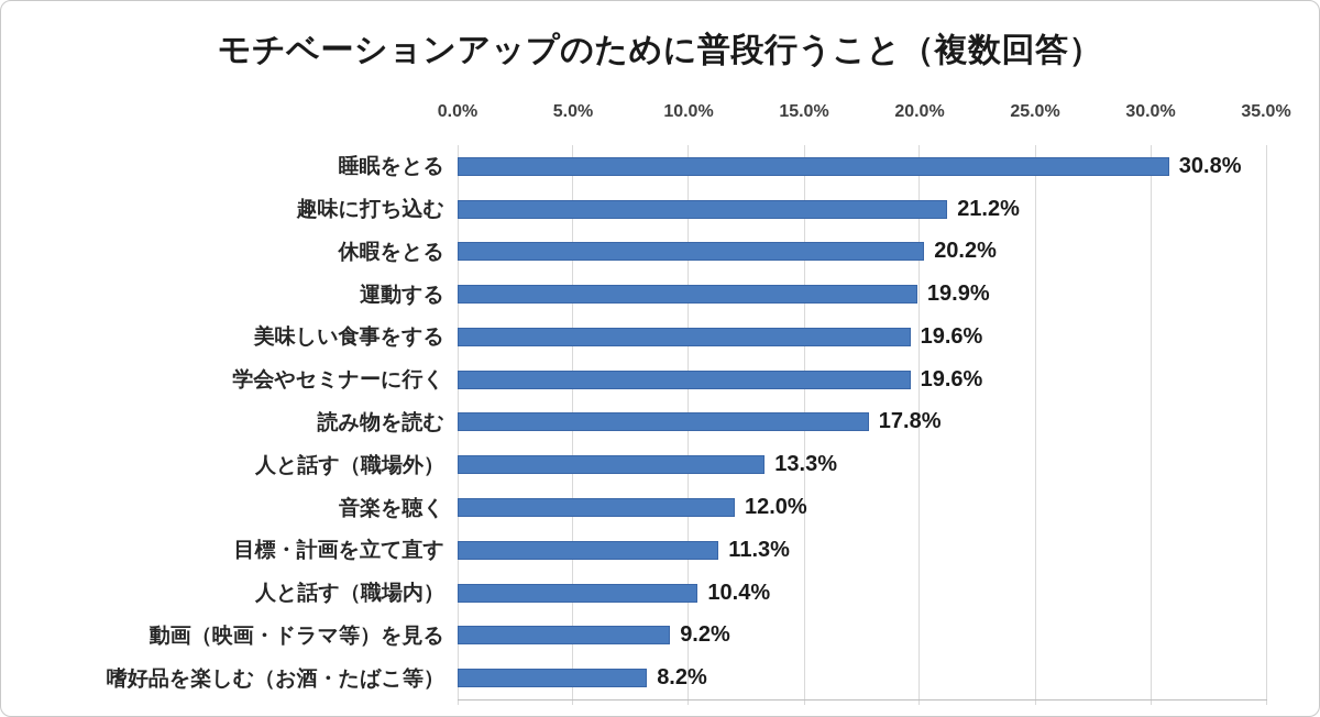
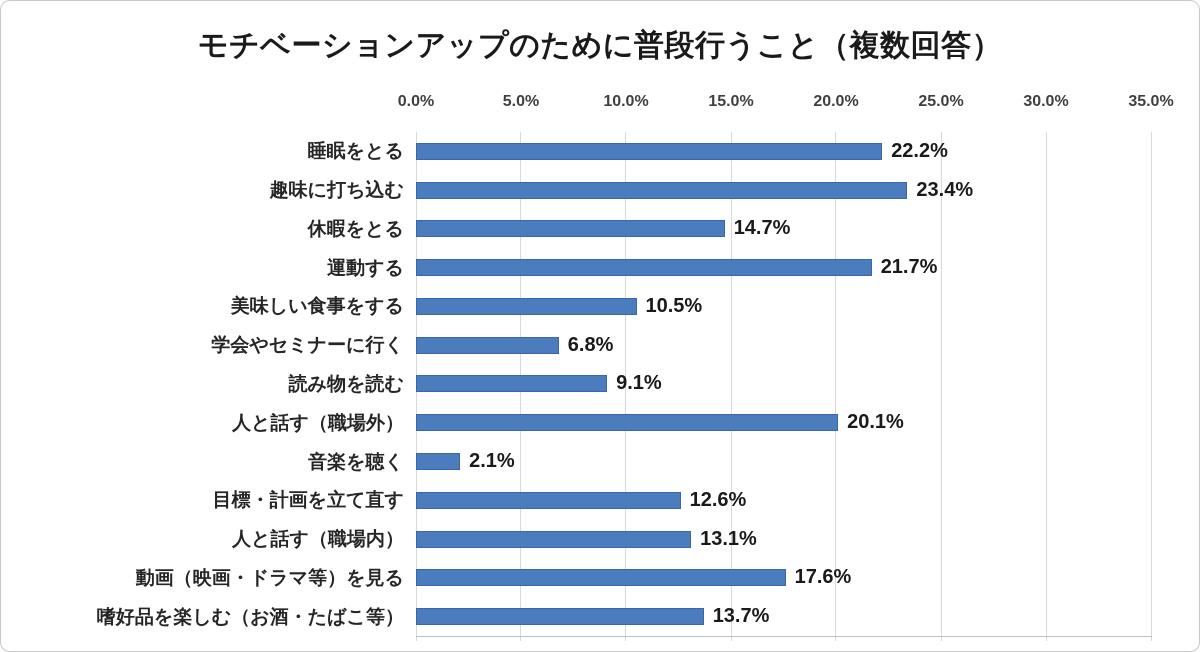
睡眠をとる: 30.8% -> 22.2%
趣味に打ち込む: 21.2% -> 23.4%
休暇をとる: 20.2% -> 14.7%
運動する: 19.9% -> 21.7%
美味しい食事をする: 19.6% -> 10.5%
学会やセミナーに行く: 19.6% -> 6.8%
読み物を読む: 17.8% -> 9.1%
人と話す（職場外）: 13.3% -> 20.1%
音楽を聴く: 12.0% -> 2.1%
目標・計画を立て直す: 11.3% -> 12.6%
人と話す（職場内）: 10.4% -> 13.1%
動画（映画・ドラマ等）を見る: 9.2% -> 17.6%
嗜好品を楽しむ（お酒・たばこ等）: 8.2% -> 13.7%
